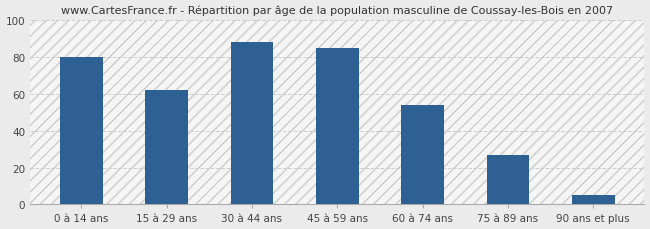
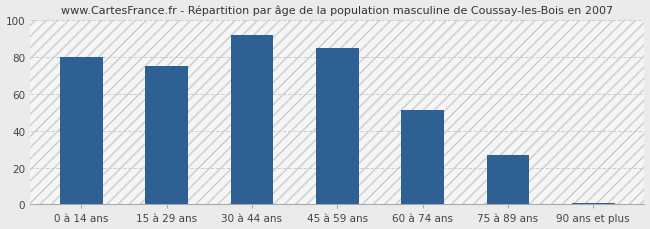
15 à 29 ans: 62 -> 75
30 à 44 ans: 88 -> 92
60 à 74 ans: 54 -> 51
90 ans et plus: 5 -> 1
